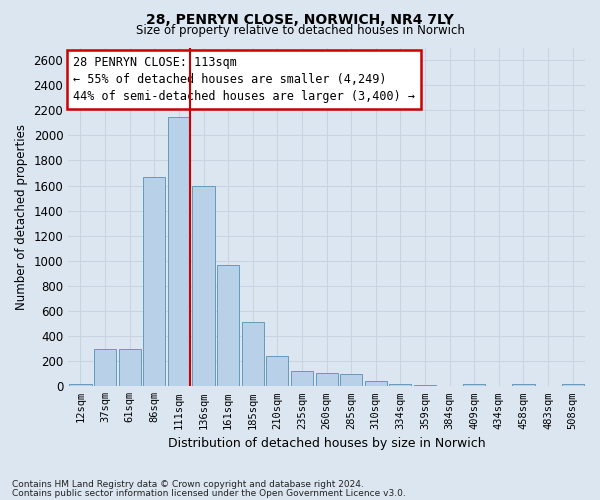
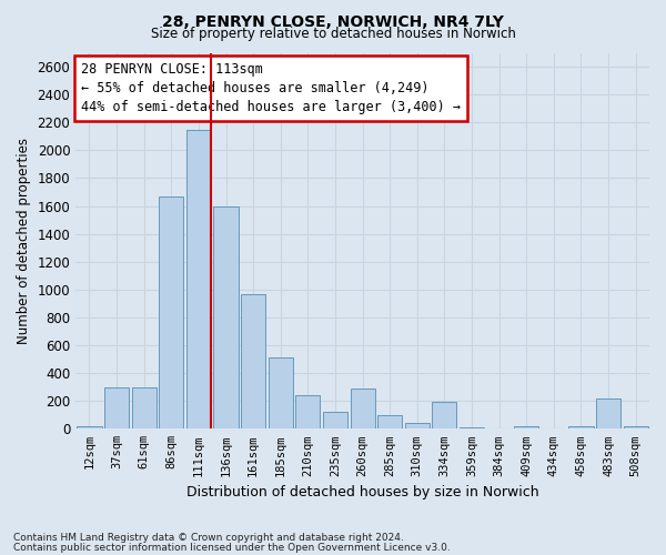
260sqm: 110 -> 290
334sqm: 20 -> 190
483sqm: 0 -> 220
